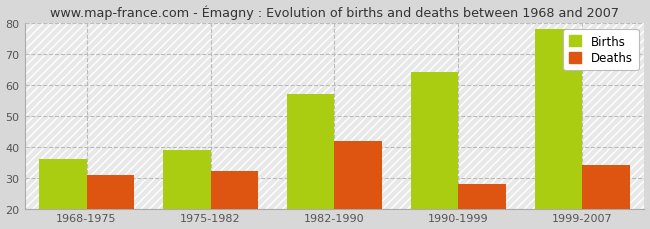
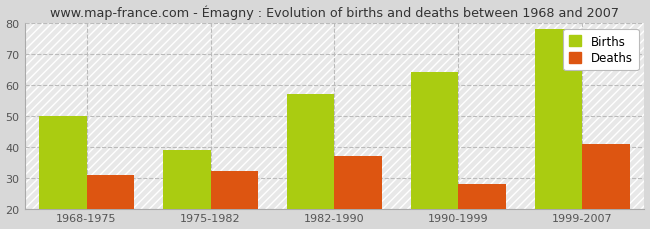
Births/1968-1975: 36 -> 50
Deaths/1982-1990: 42 -> 37
Deaths/1999-2007: 34 -> 41
